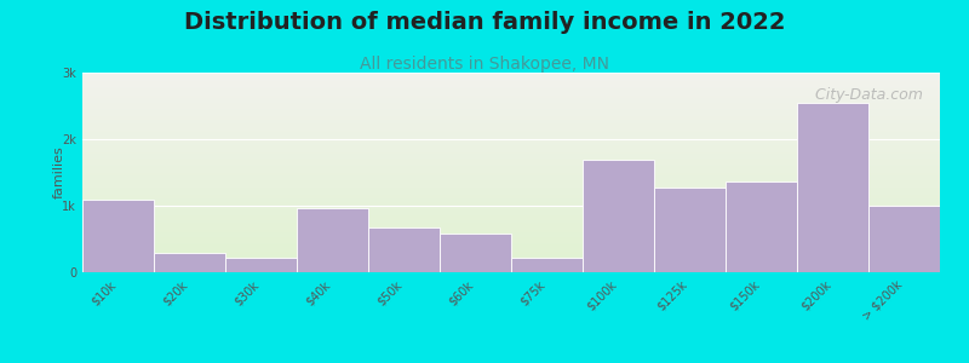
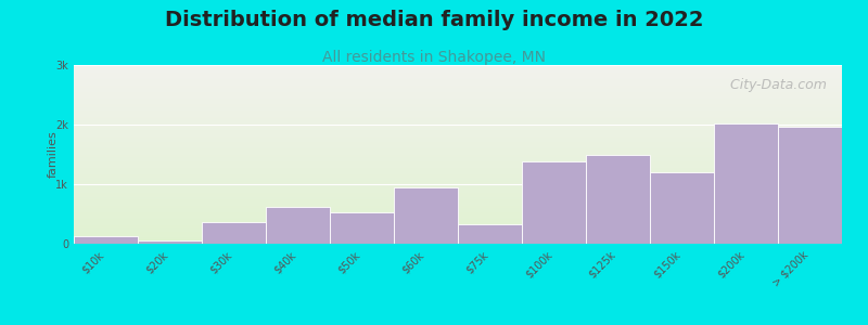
$10k: 1.10k -> 0.12k
$20k: 0.30k -> 0.06k
$30k: 0.22k -> 0.37k
$40k: 0.96k -> 0.62k
$50k: 0.68k -> 0.53k
$60k: 0.58k -> 0.95k
$75k: 0.22k -> 0.33k
$100k: 1.70k -> 1.38k
$125k: 1.28k -> 1.49k
$150k: 1.36k -> 1.20k
$200k: 2.54k -> 2.02k
> $200k: 1.00k -> 1.96k
